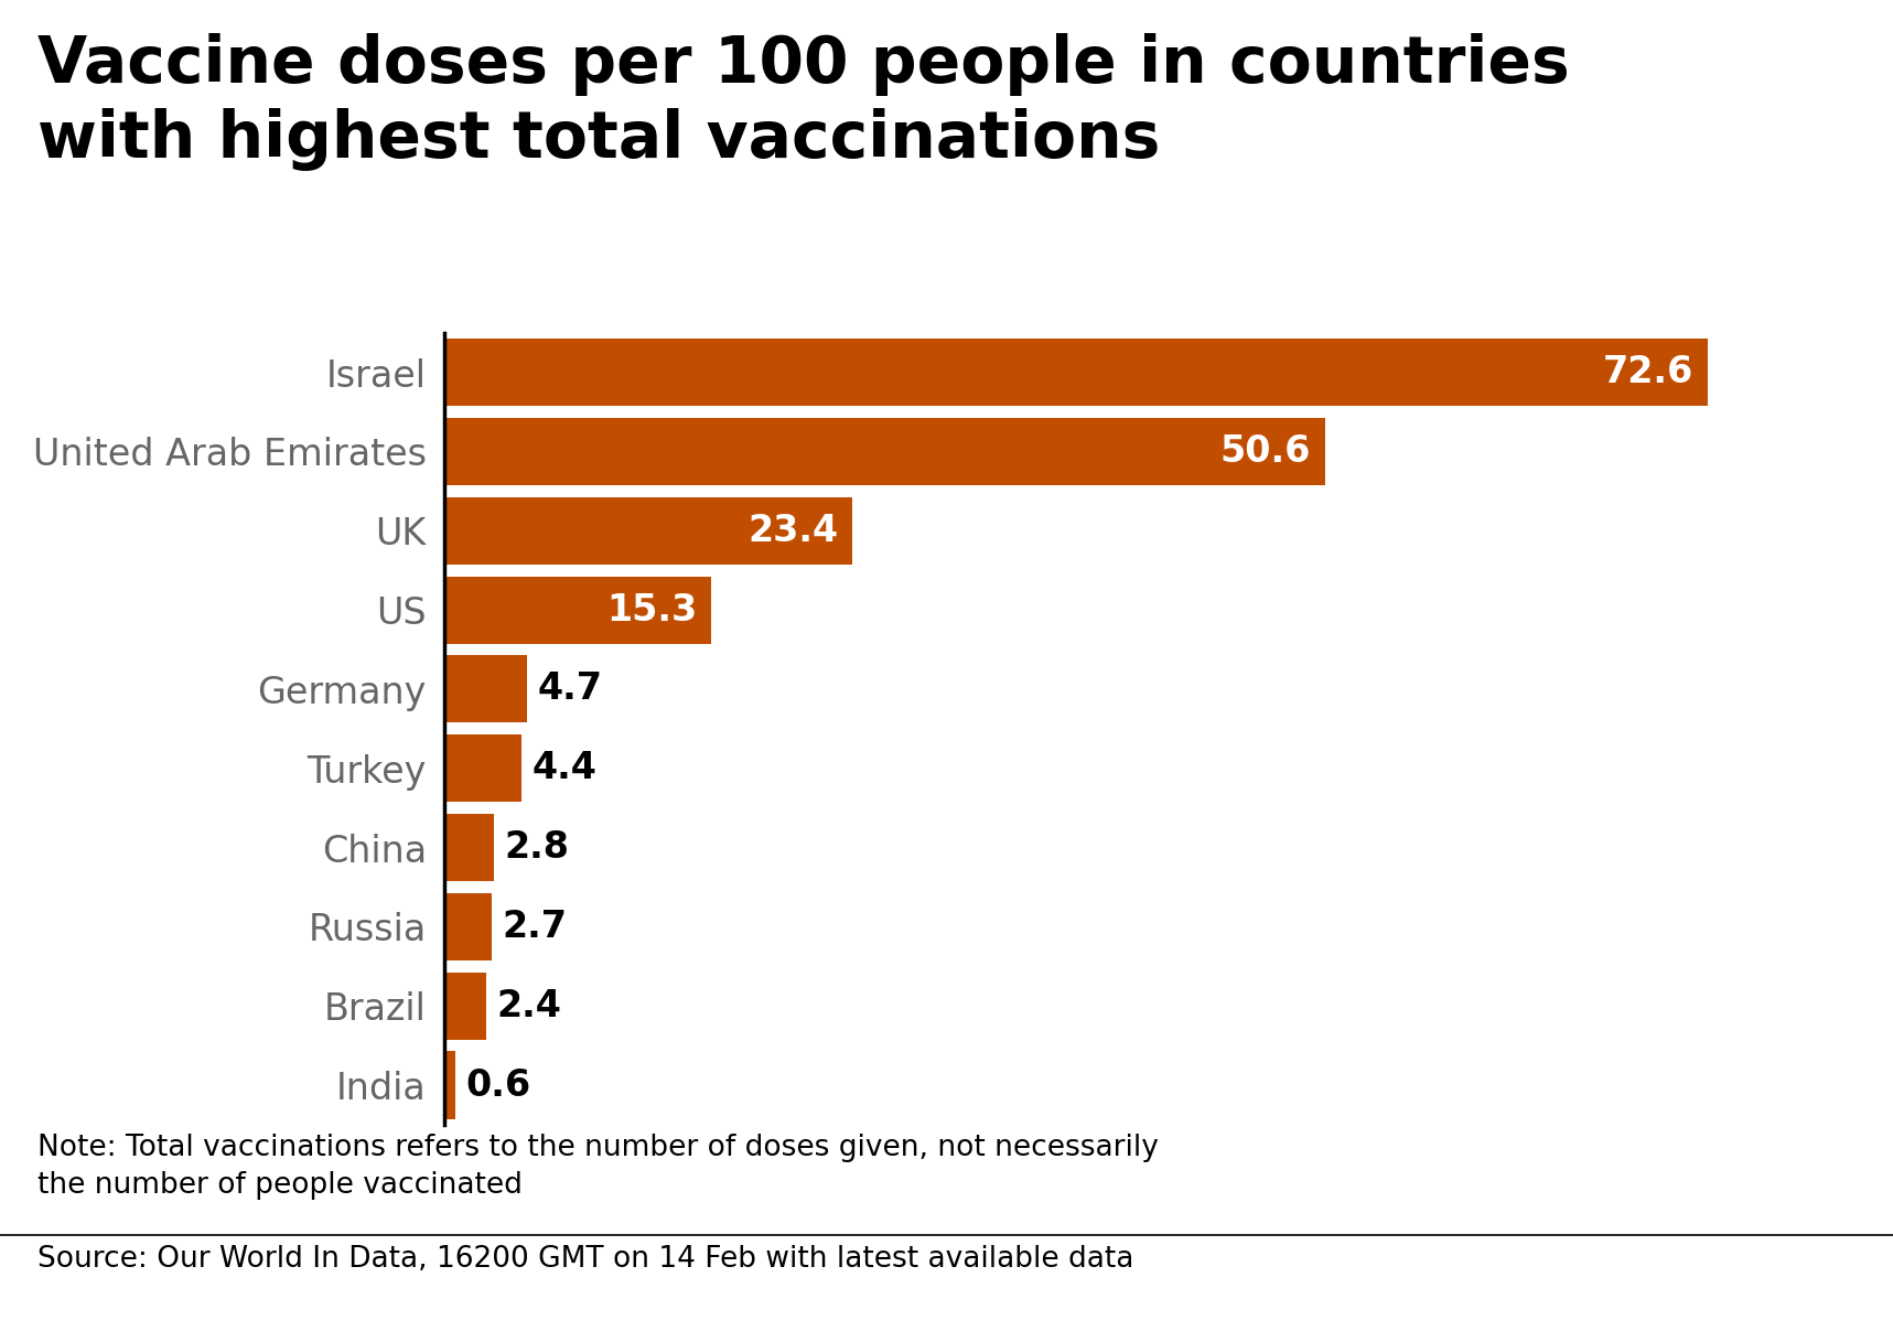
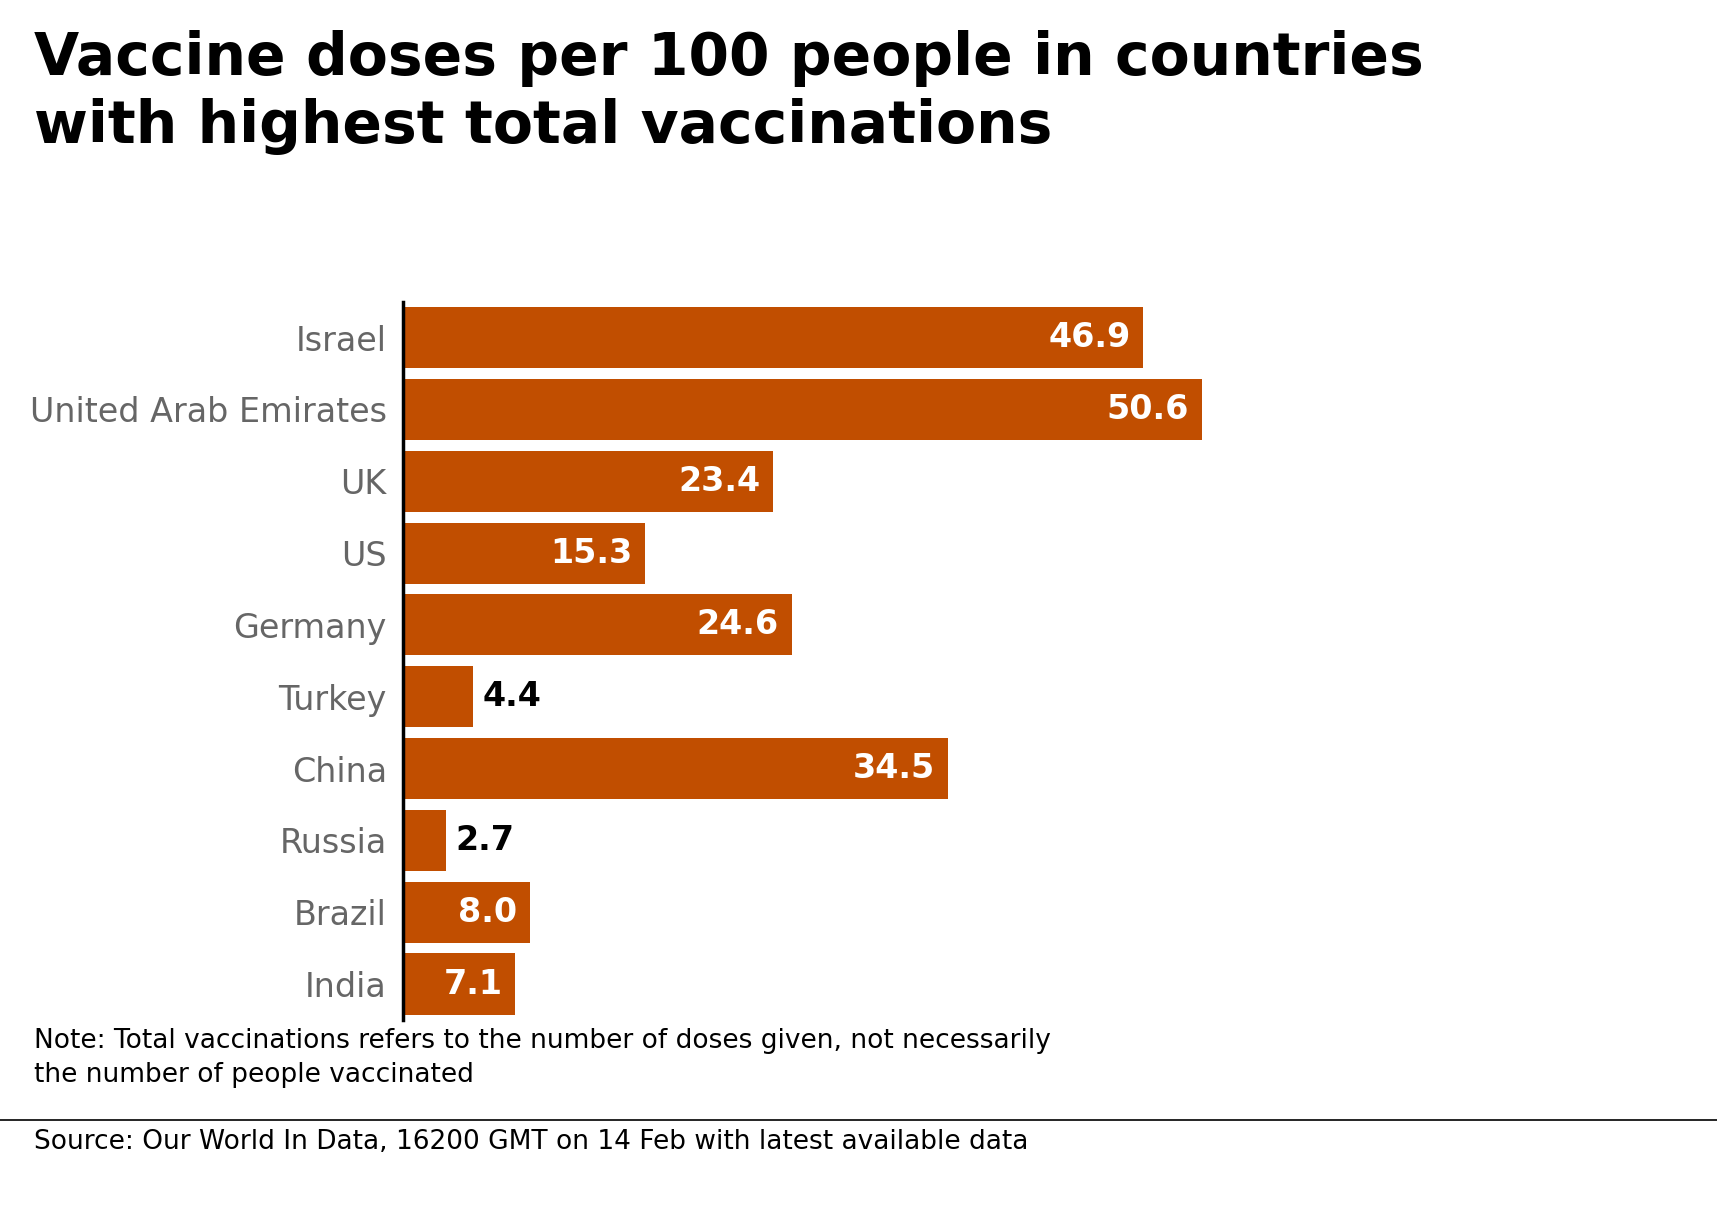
Israel: 72.6 -> 46.9
Germany: 4.7 -> 24.6
China: 2.8 -> 34.5
Brazil: 2.4 -> 8.0
India: 0.6 -> 7.1
